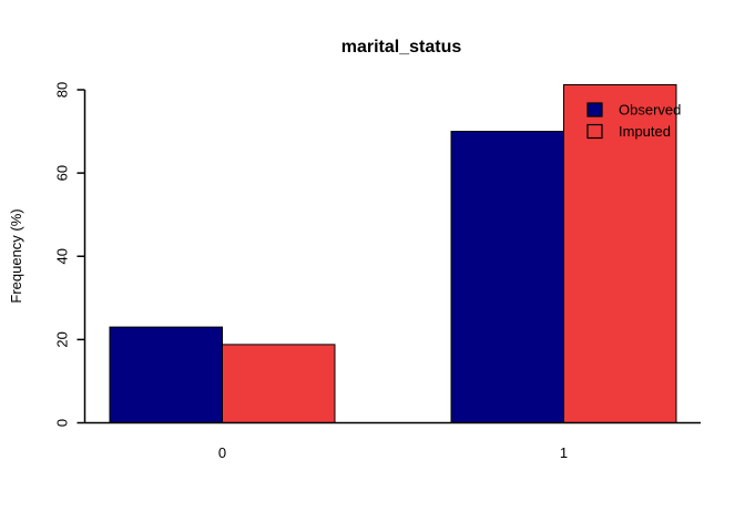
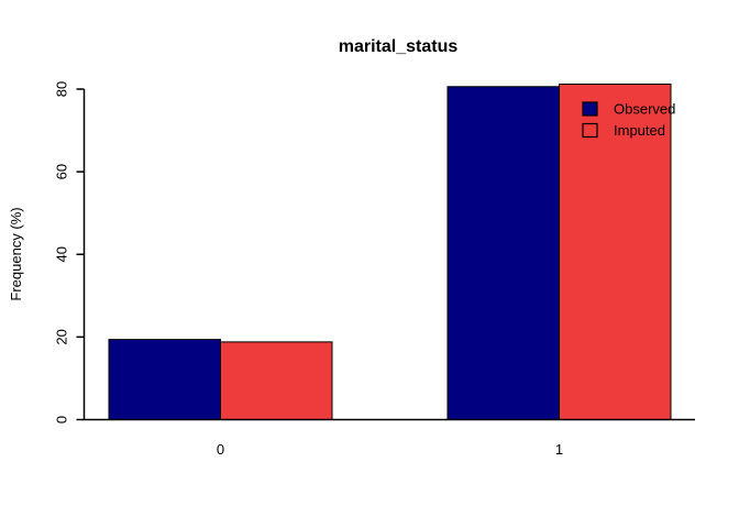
Observed/0: 23 -> 19
Observed/1: 70 -> 81
